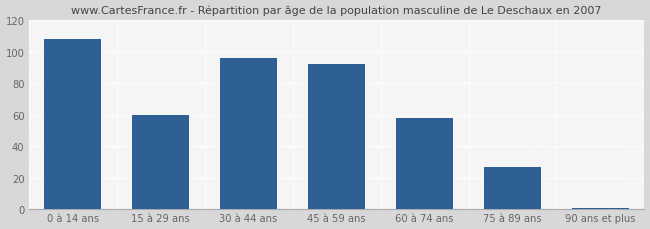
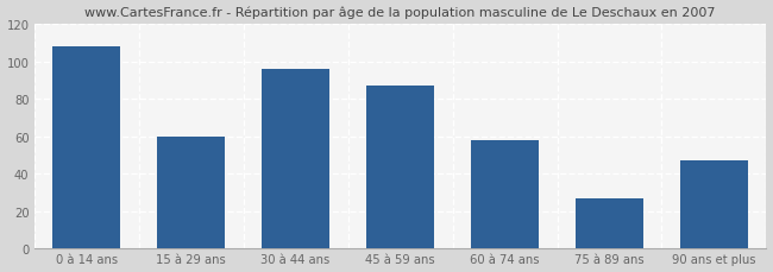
45 à 59 ans: 92 -> 87
90 ans et plus: 1 -> 47
